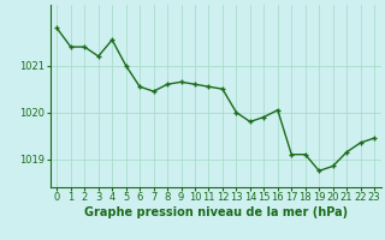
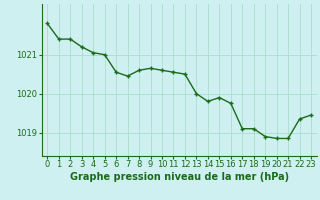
4: 1021.55 -> 1021.05
16: 1020.05 -> 1019.75
19: 1018.75 -> 1018.90
21: 1019.15 -> 1018.85
